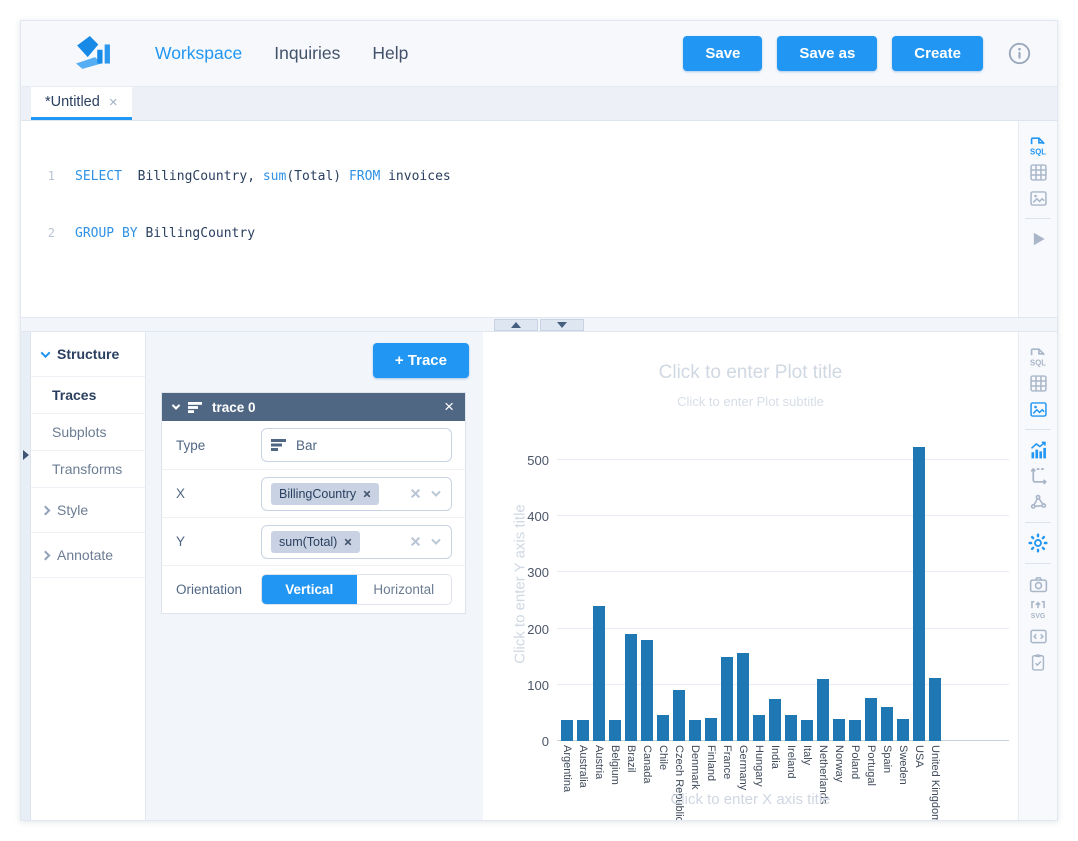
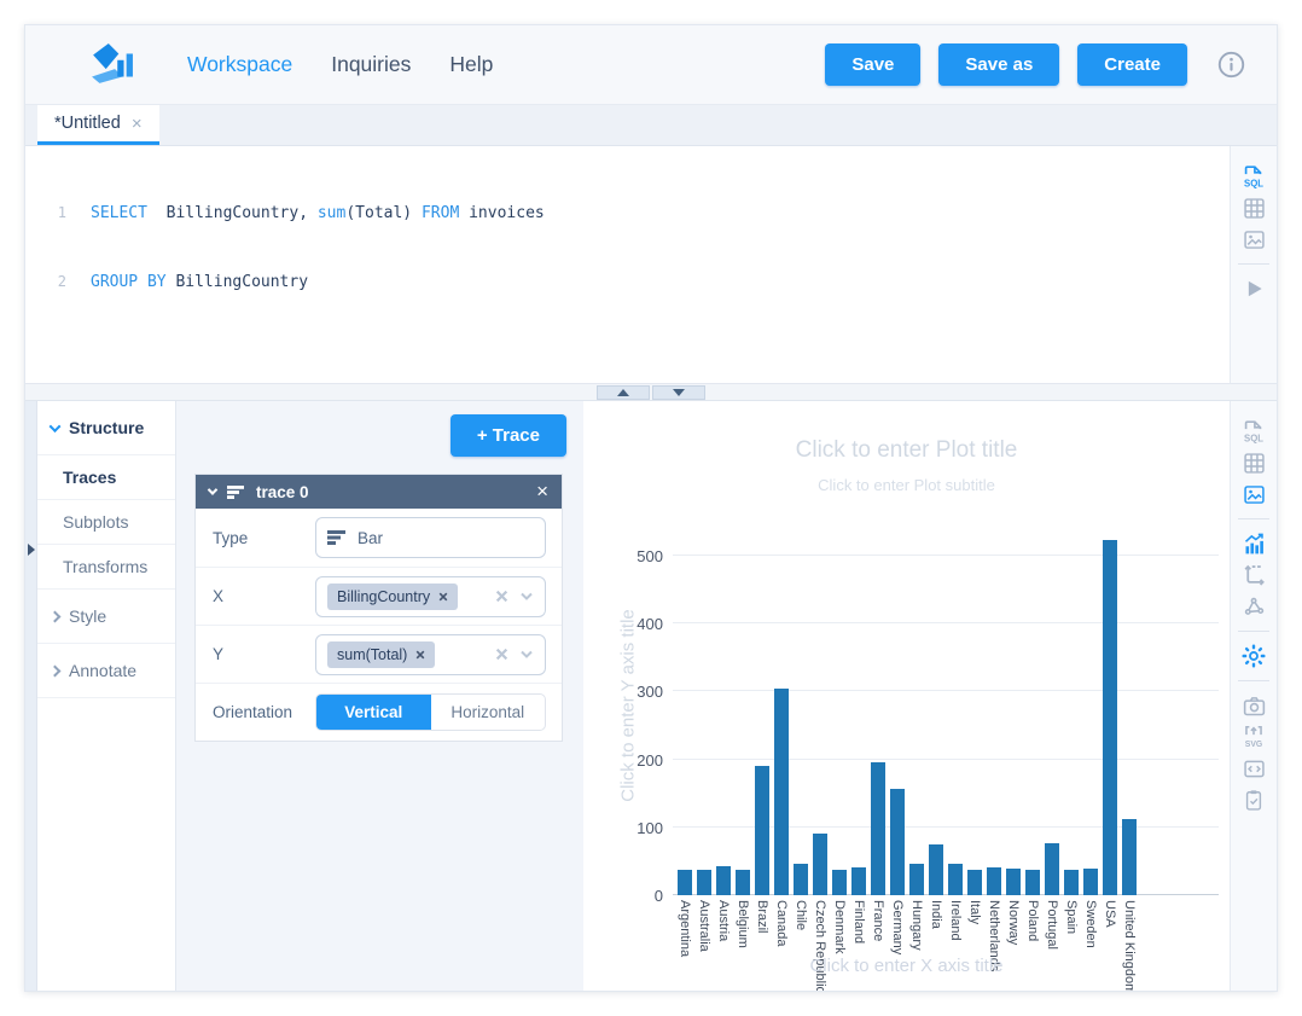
Austria: 240 -> 40
Canada: 180 -> 300
France: 150 -> 200
Netherlands: 110 -> 40
Spain: 60 -> 40
